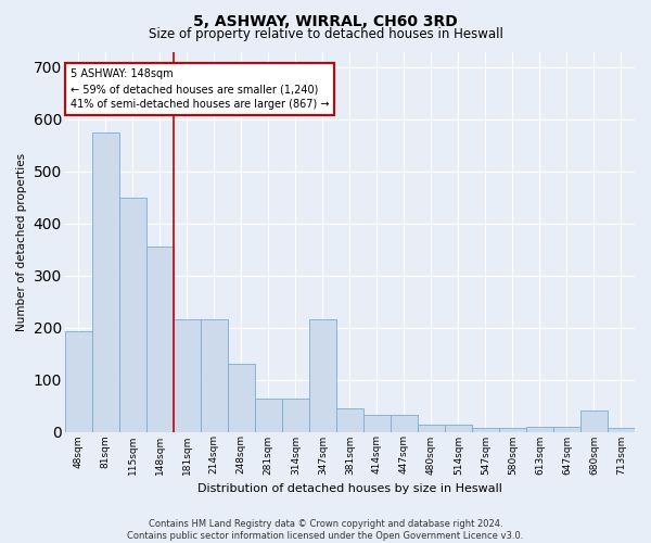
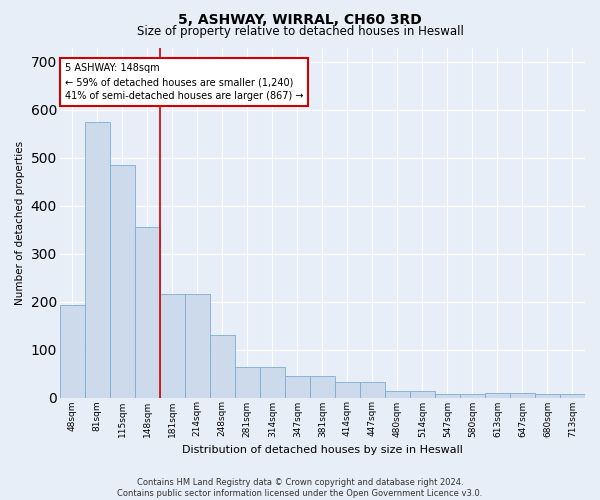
115sqm: 450 -> 485
347sqm: 215 -> 44
680sqm: 40 -> 7
